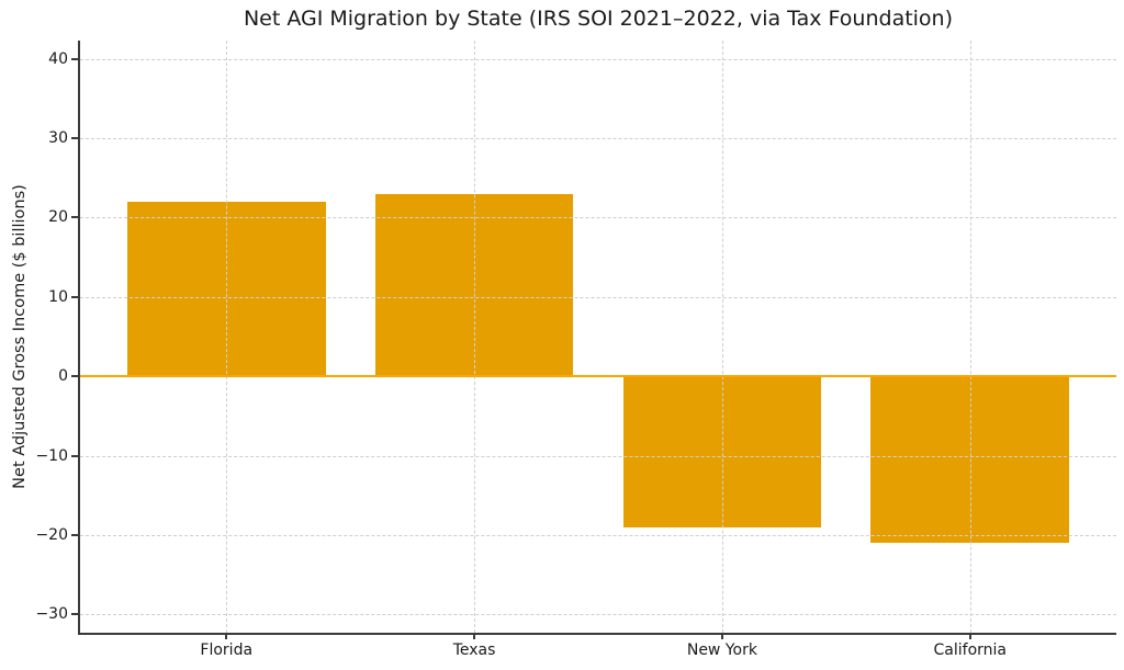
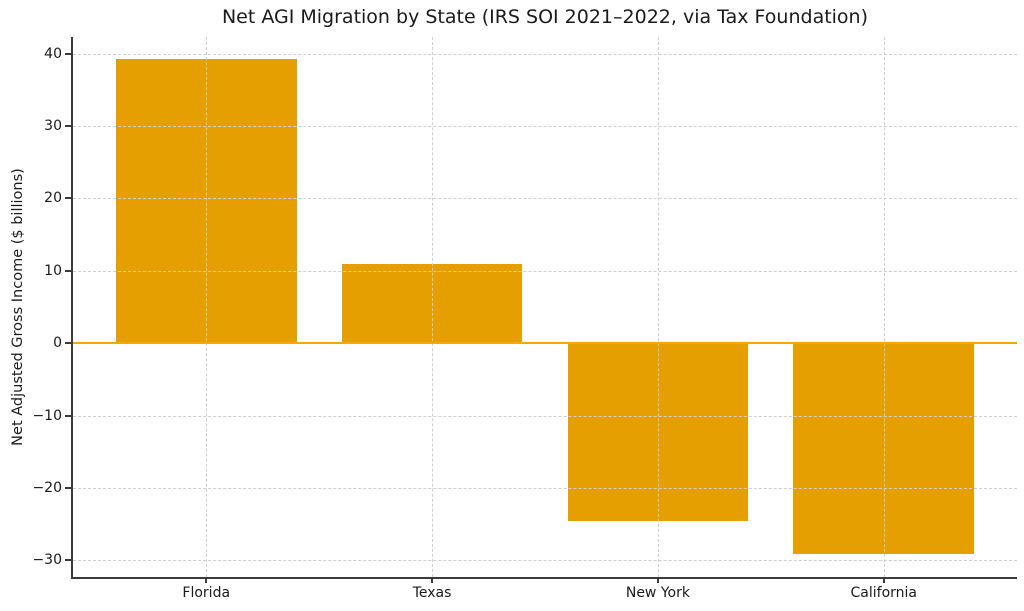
Florida: 22 -> 39
Texas: 23 -> 11
New York: -19 -> -24
California: -21 -> -29
